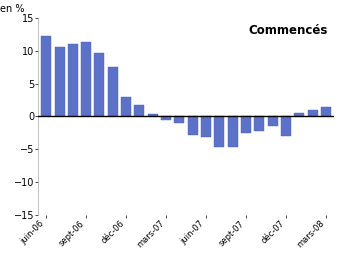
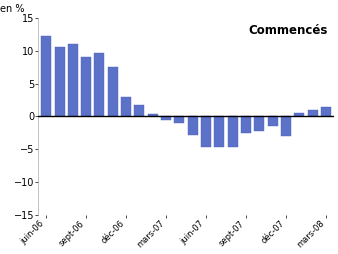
sept-06: 11.3 -> 9.0
juin-07: -3.2 -> -4.6
